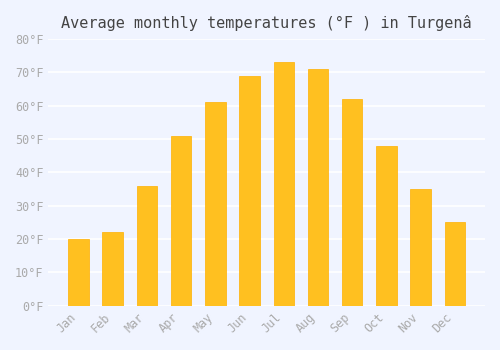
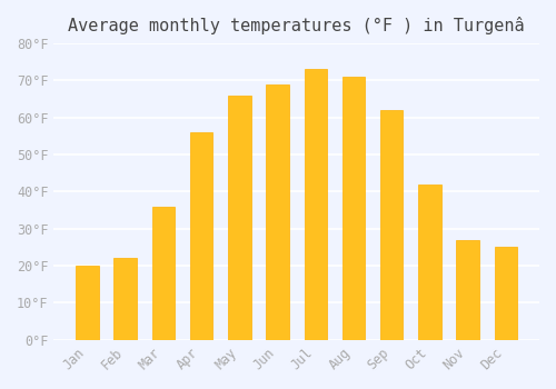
Apr: 51°F -> 56°F
May: 61°F -> 66°F
Oct: 48°F -> 42°F
Nov: 35°F -> 27°F
